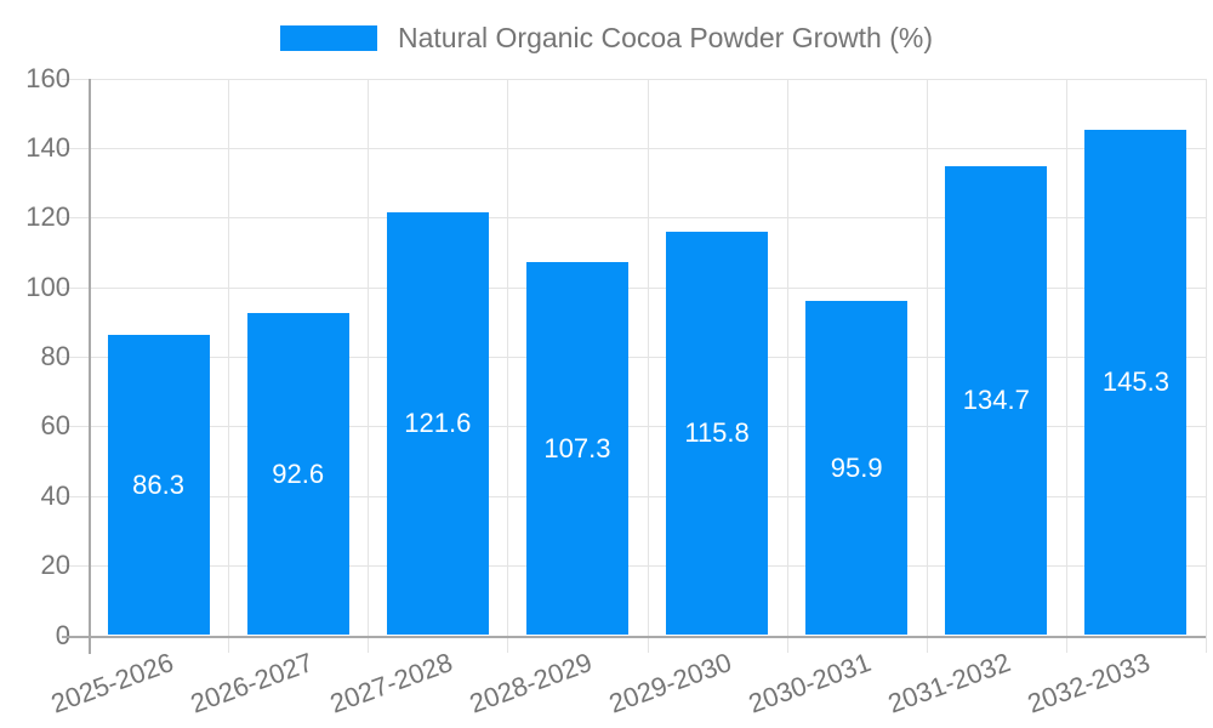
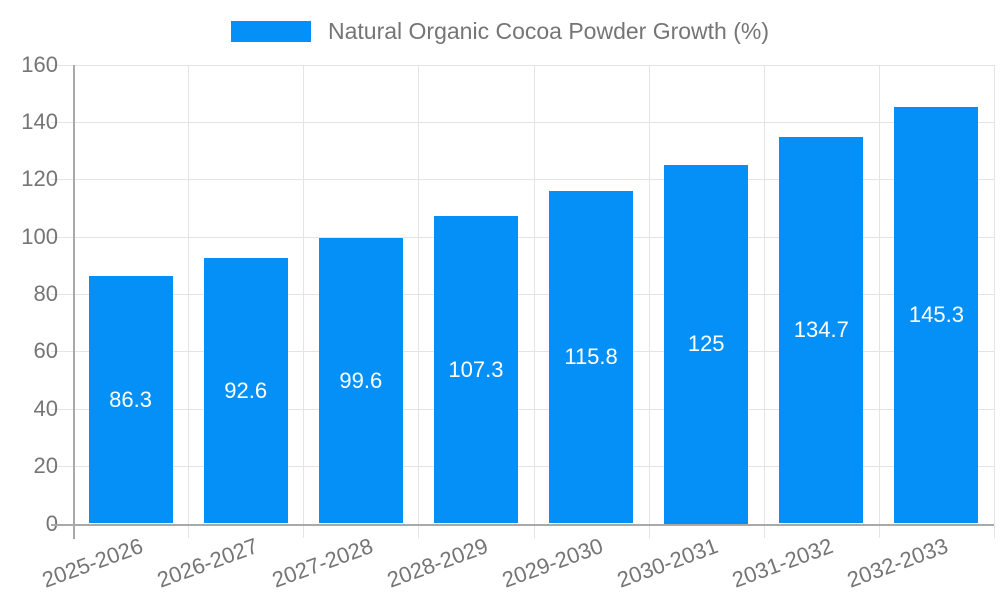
2027-2028: 121.6 -> 99.6
2030-2031: 95.9 -> 125
